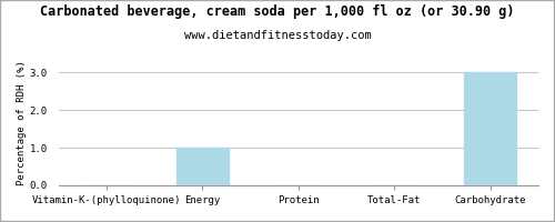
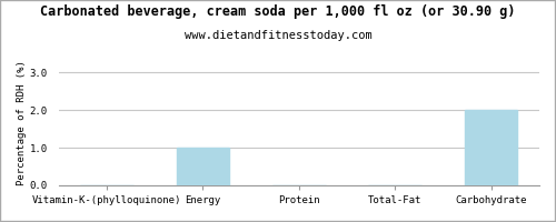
Carbohydrate: 3 -> 2
